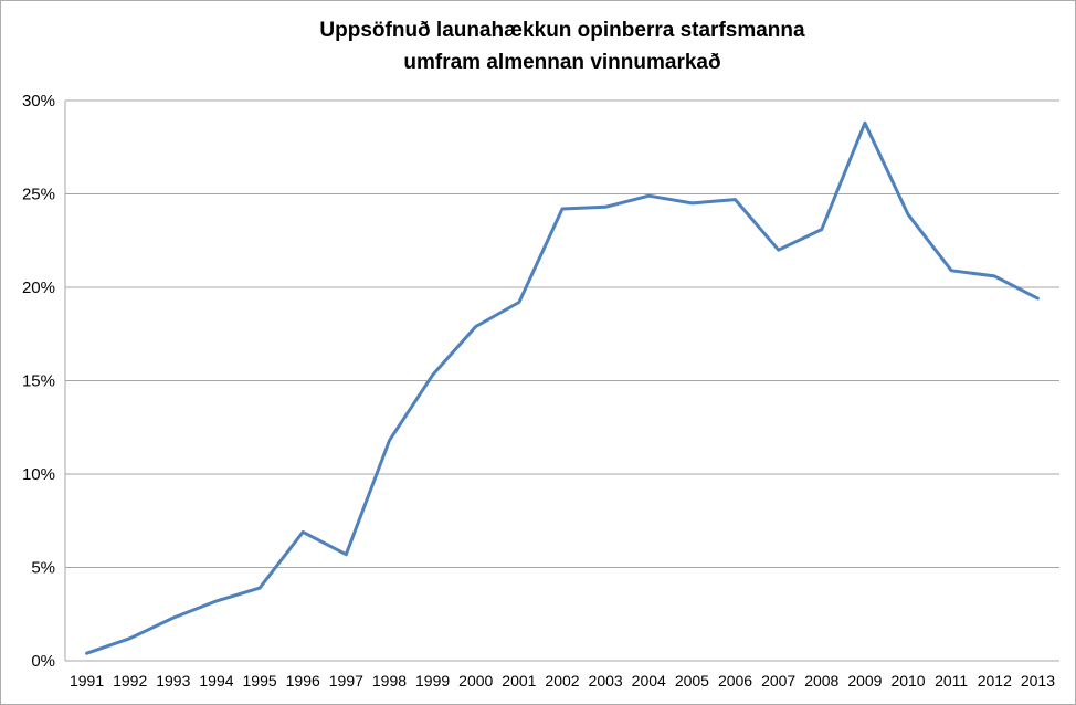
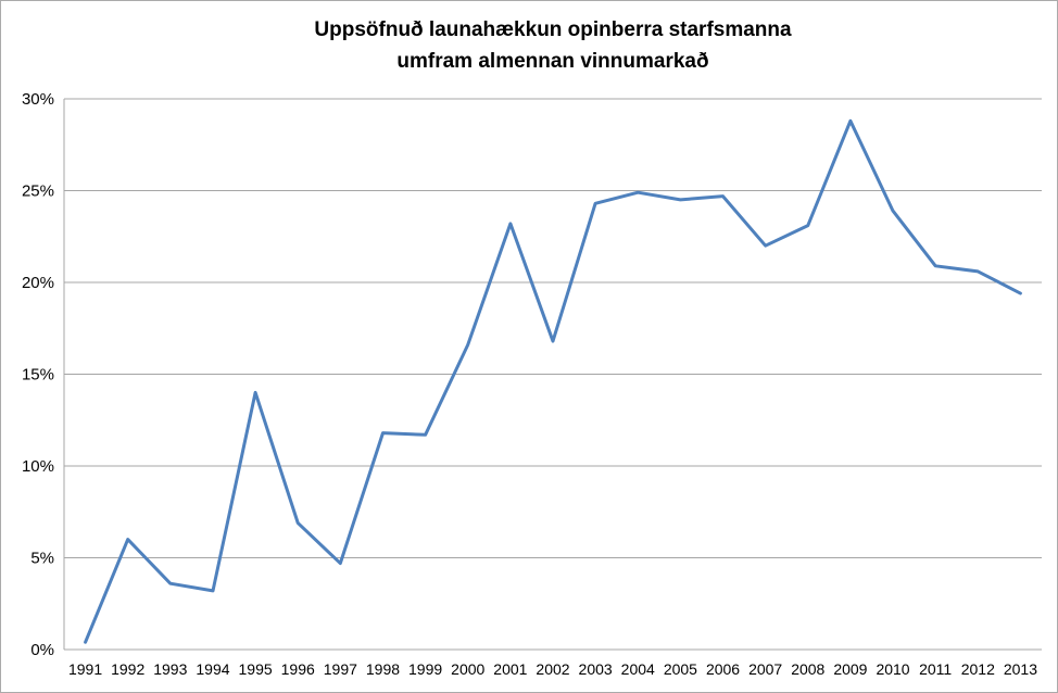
1992: 1.2% -> 6.0%
1993: 2.3% -> 3.6%
1995: 3.9% -> 14.0%
1997: 5.7% -> 4.7%
1999: 15.3% -> 11.7%
2000: 17.9% -> 16.6%
2001: 19.2% -> 23.2%
2002: 24.2% -> 16.8%
